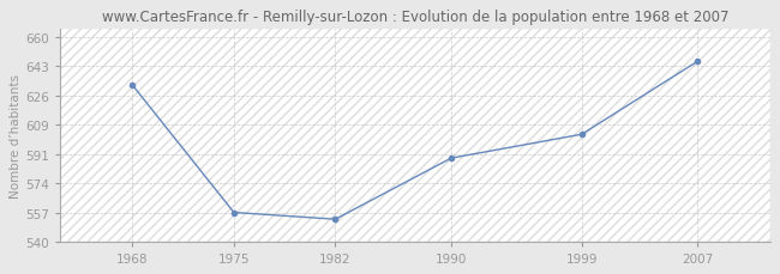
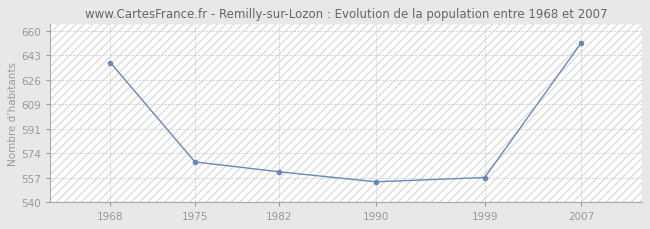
1968: 632 -> 638
1975: 557 -> 568
1982: 553 -> 561
1990: 589 -> 554
1999: 603 -> 557
2007: 646 -> 652
